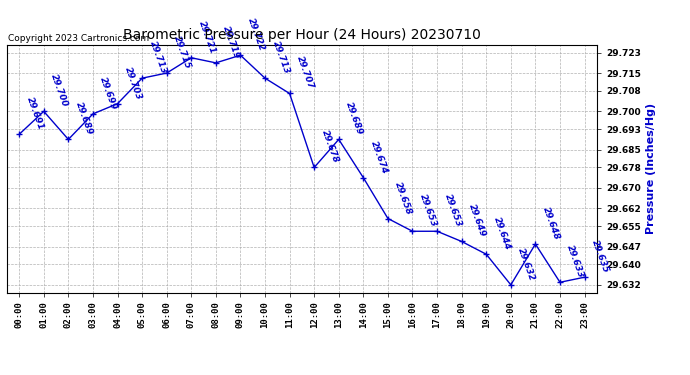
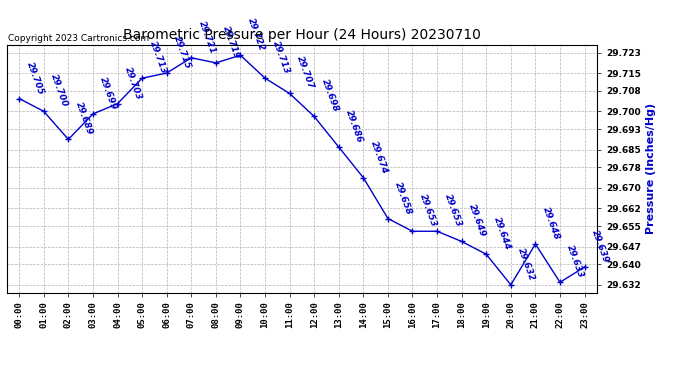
00:00: 29.691 -> 29.705
12:00: 29.678 -> 29.698
13:00: 29.689 -> 29.686
23:00: 29.635 -> 29.639
